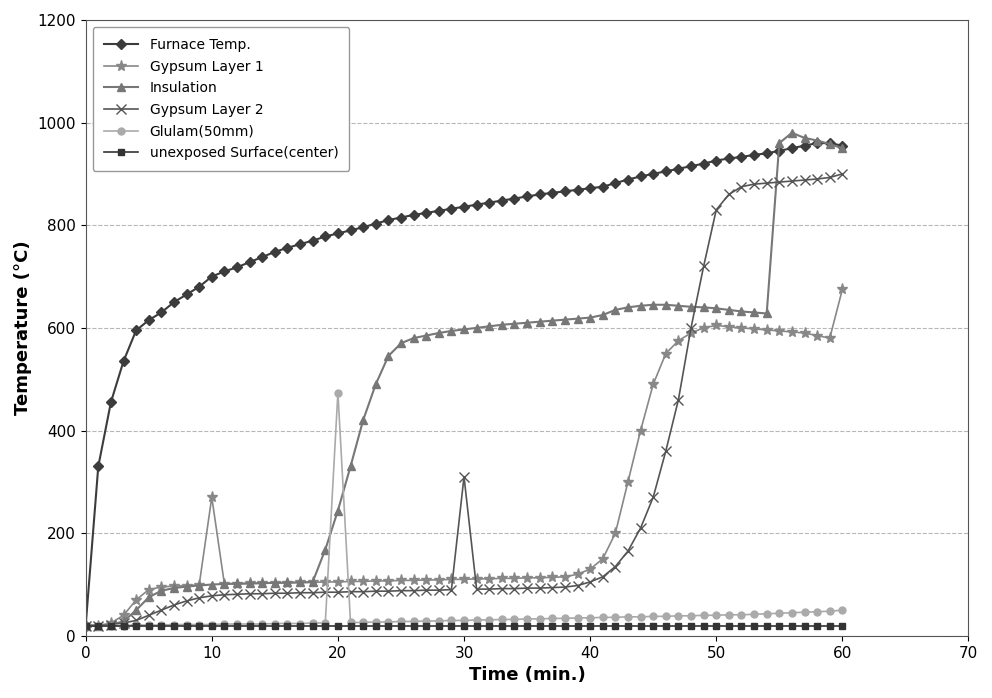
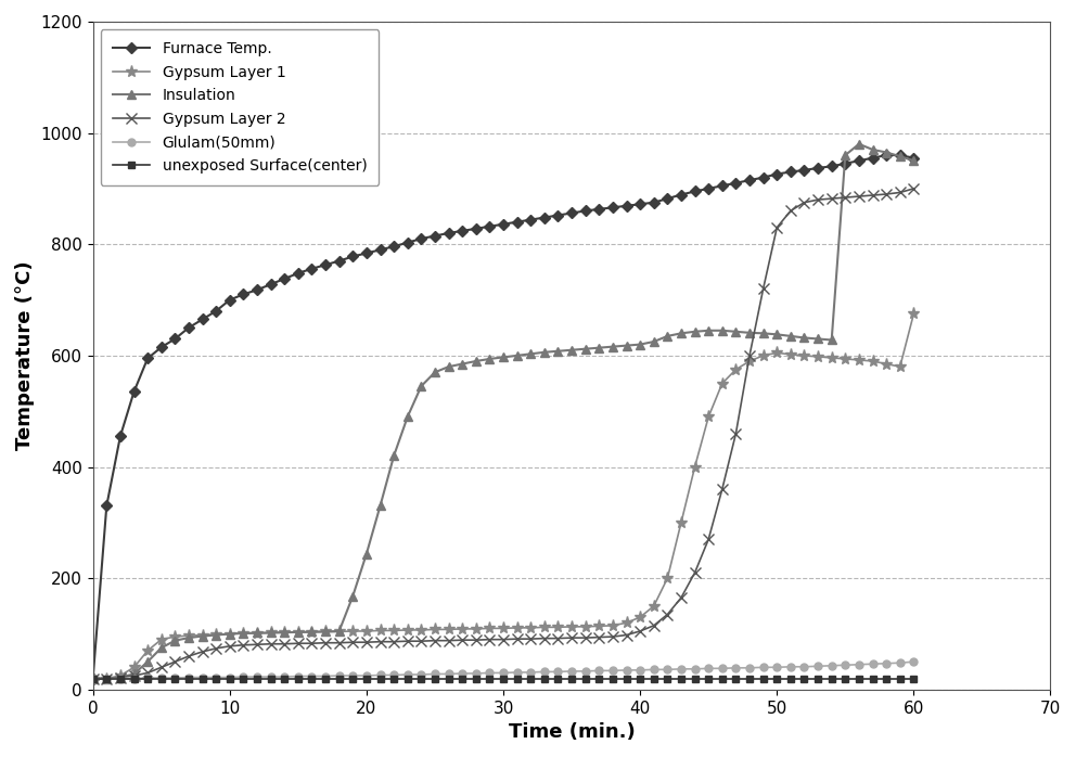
Gypsum Layer 1/10: 270 -> 100
Glulam(50mm)/20: 474 -> 25
Gypsum Layer 2/30: 310 -> 90
